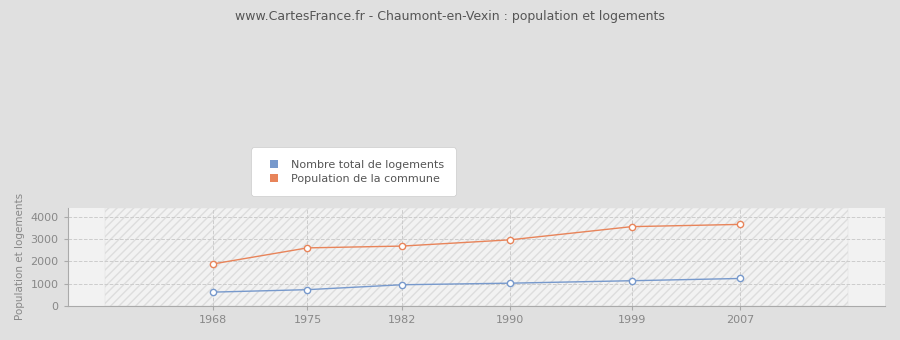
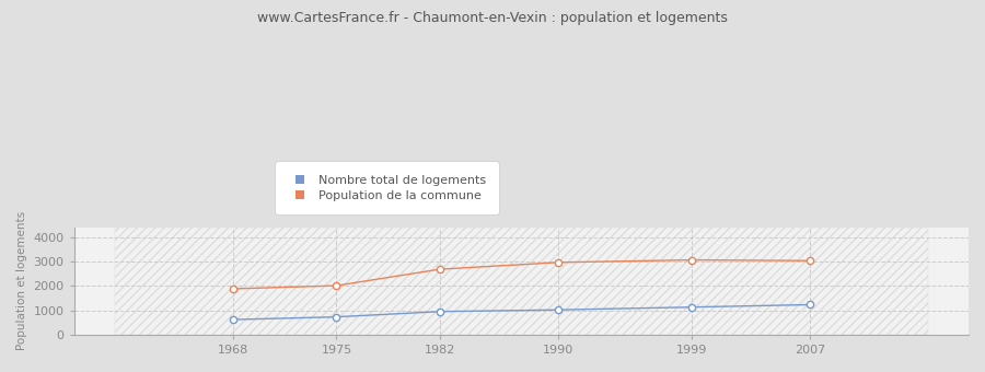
Population de la commune/1975: 2600 -> 2010
Population de la commune/1999: 3550 -> 3060
Population de la commune/2007: 3650 -> 3030
